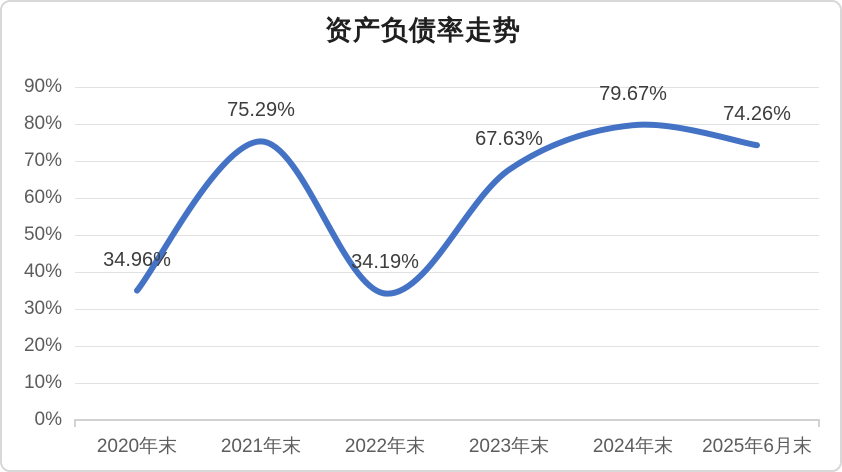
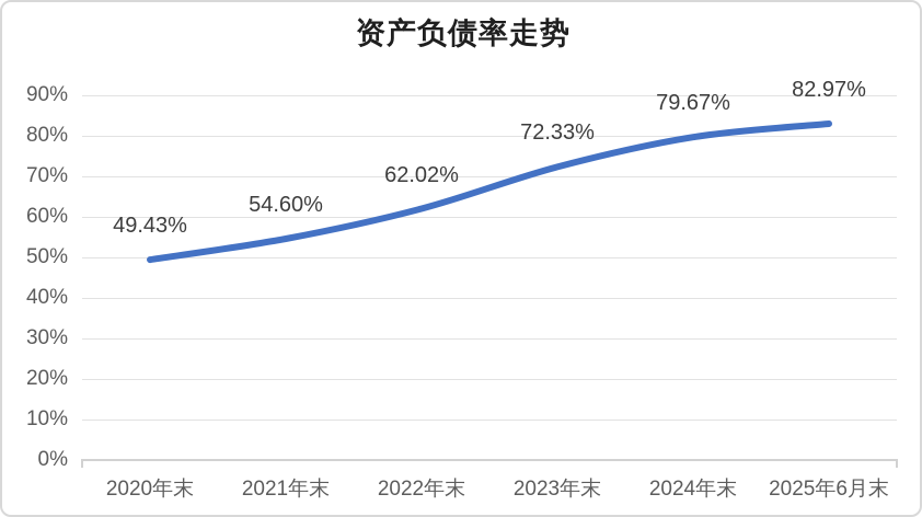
2020年末: 34.96% -> 49.43%
2021年末: 75.29% -> 54.60%
2022年末: 34.19% -> 62.02%
2023年末: 67.63% -> 72.33%
2025年6月末: 74.26% -> 82.97%
